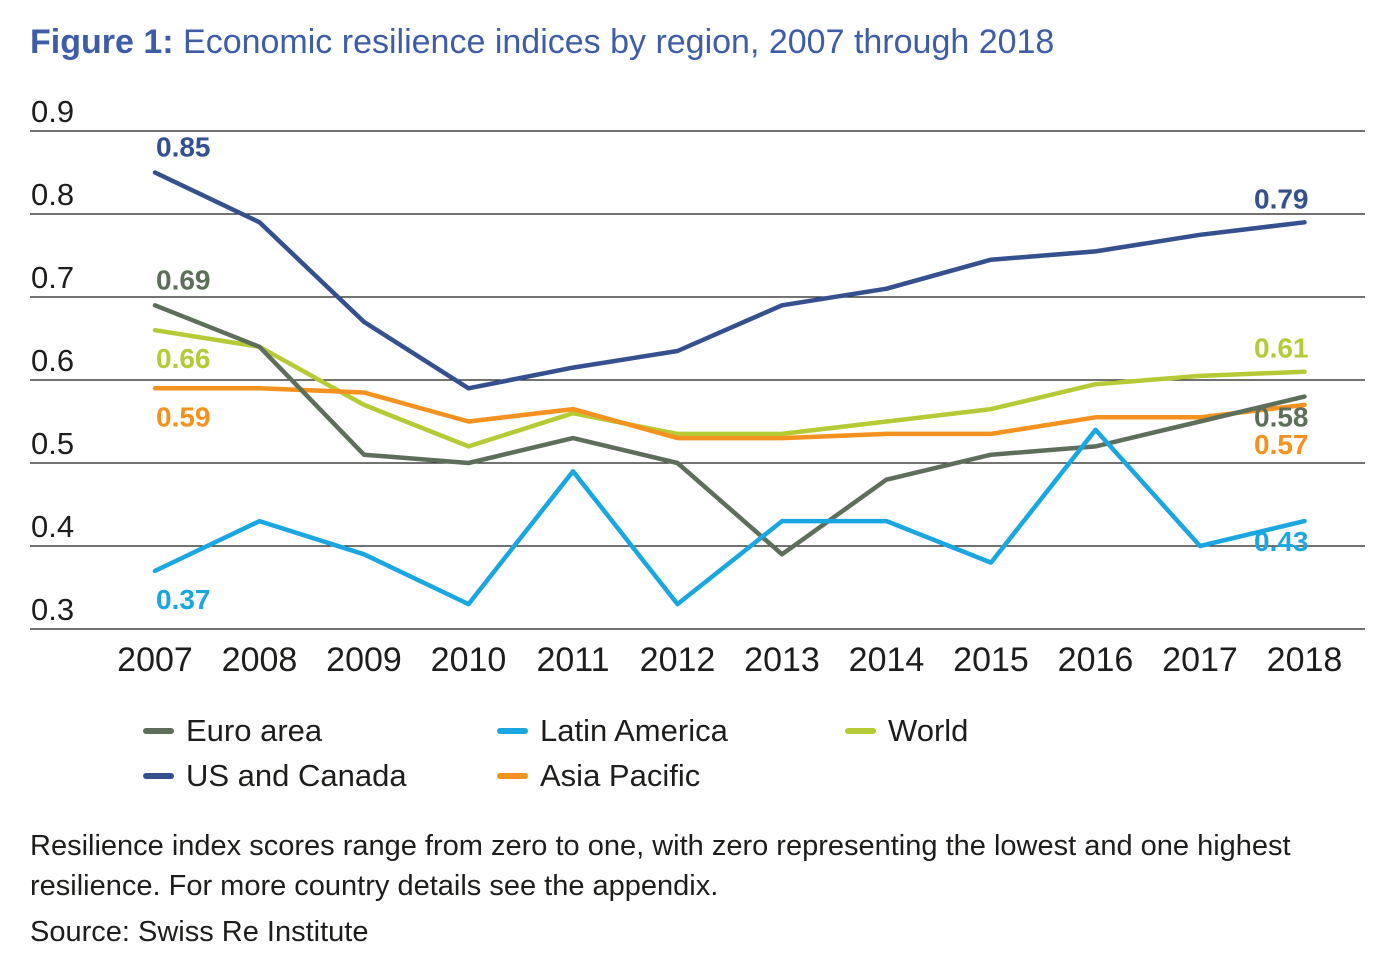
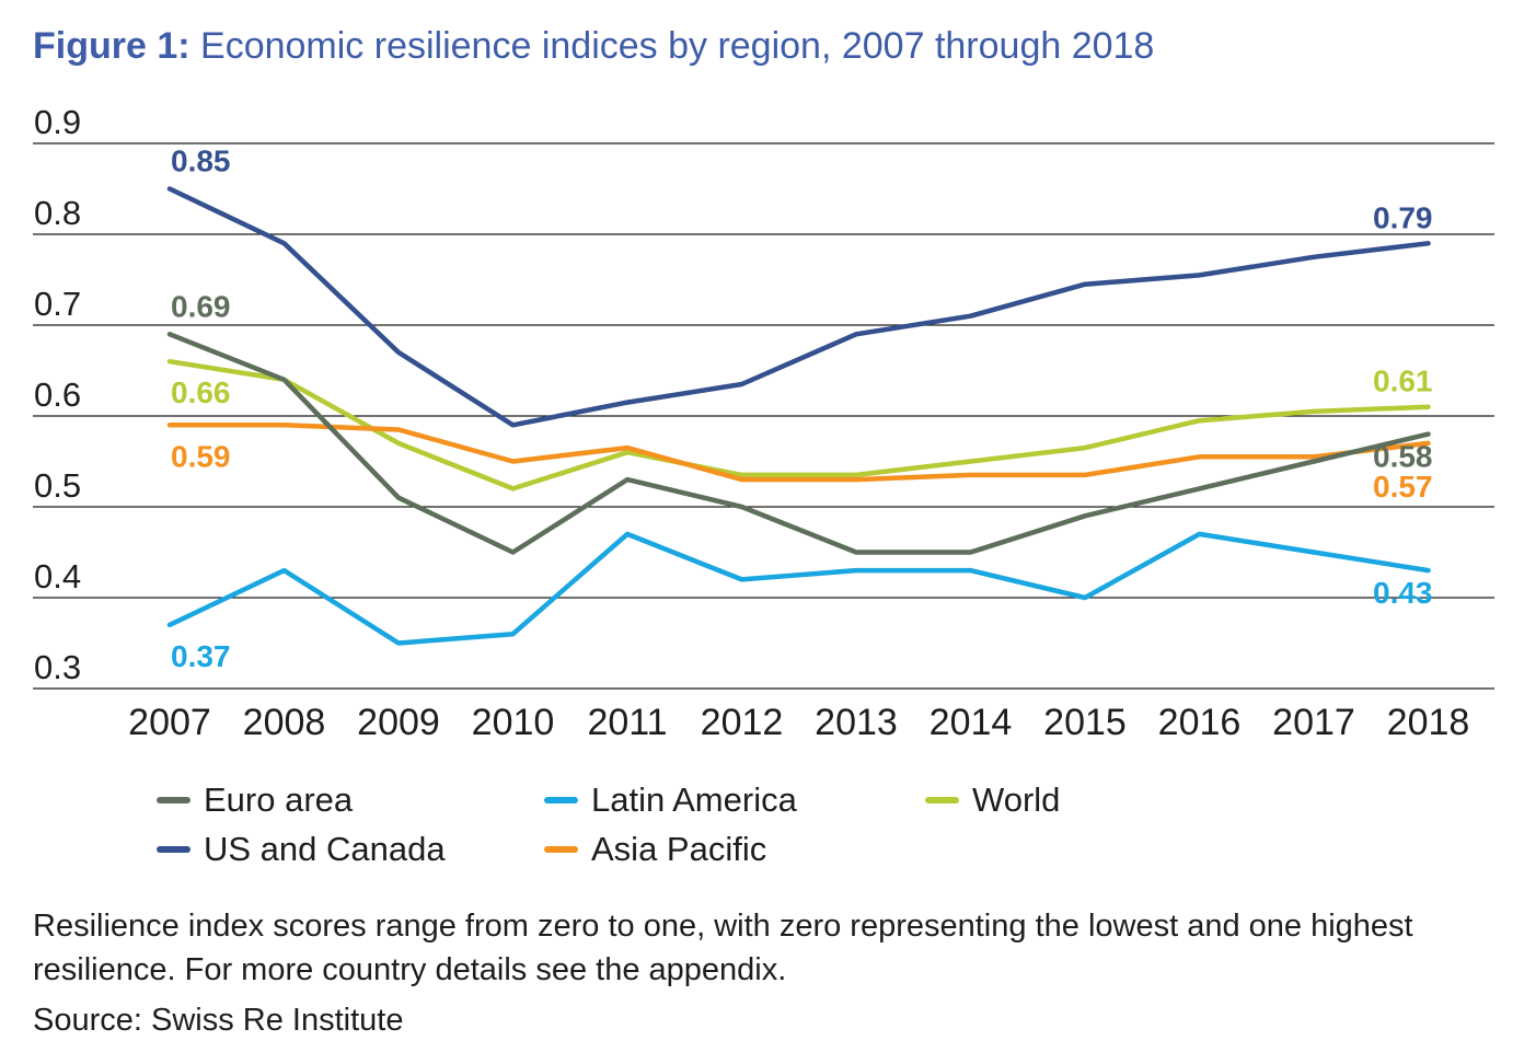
Latin America/2009: 0.39 -> 0.35
Euro area/2010: 0.50 -> 0.45
Latin America/2010: 0.33 -> 0.36
Latin America/2011: 0.49 -> 0.47
Latin America/2012: 0.33 -> 0.42
Euro area/2013: 0.39 -> 0.45
Euro area/2014: 0.48 -> 0.45
Euro area/2015: 0.51 -> 0.49
Latin America/2015: 0.38 -> 0.40
Latin America/2016: 0.54 -> 0.47
Latin America/2017: 0.40 -> 0.45
